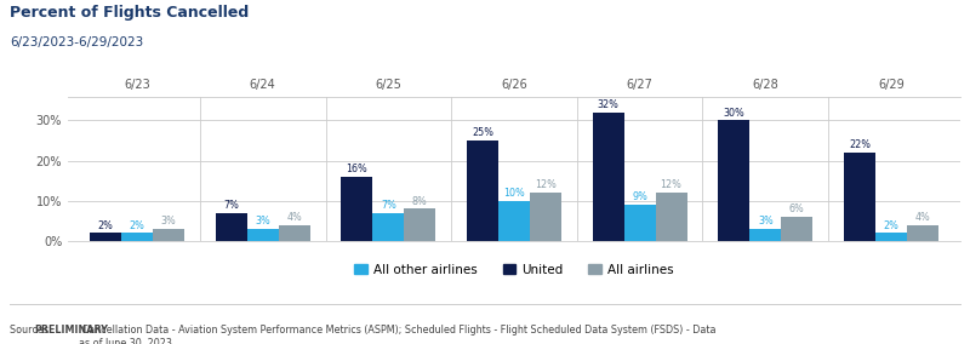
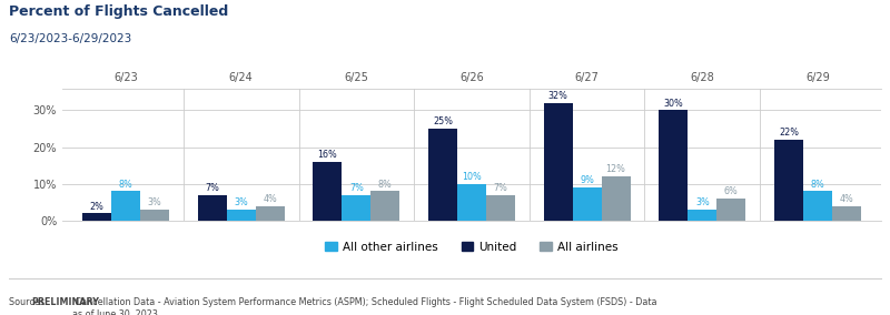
All other airlines/6/23: 2% -> 8%
All airlines/6/26: 12% -> 7%
All other airlines/6/29: 2% -> 8%
